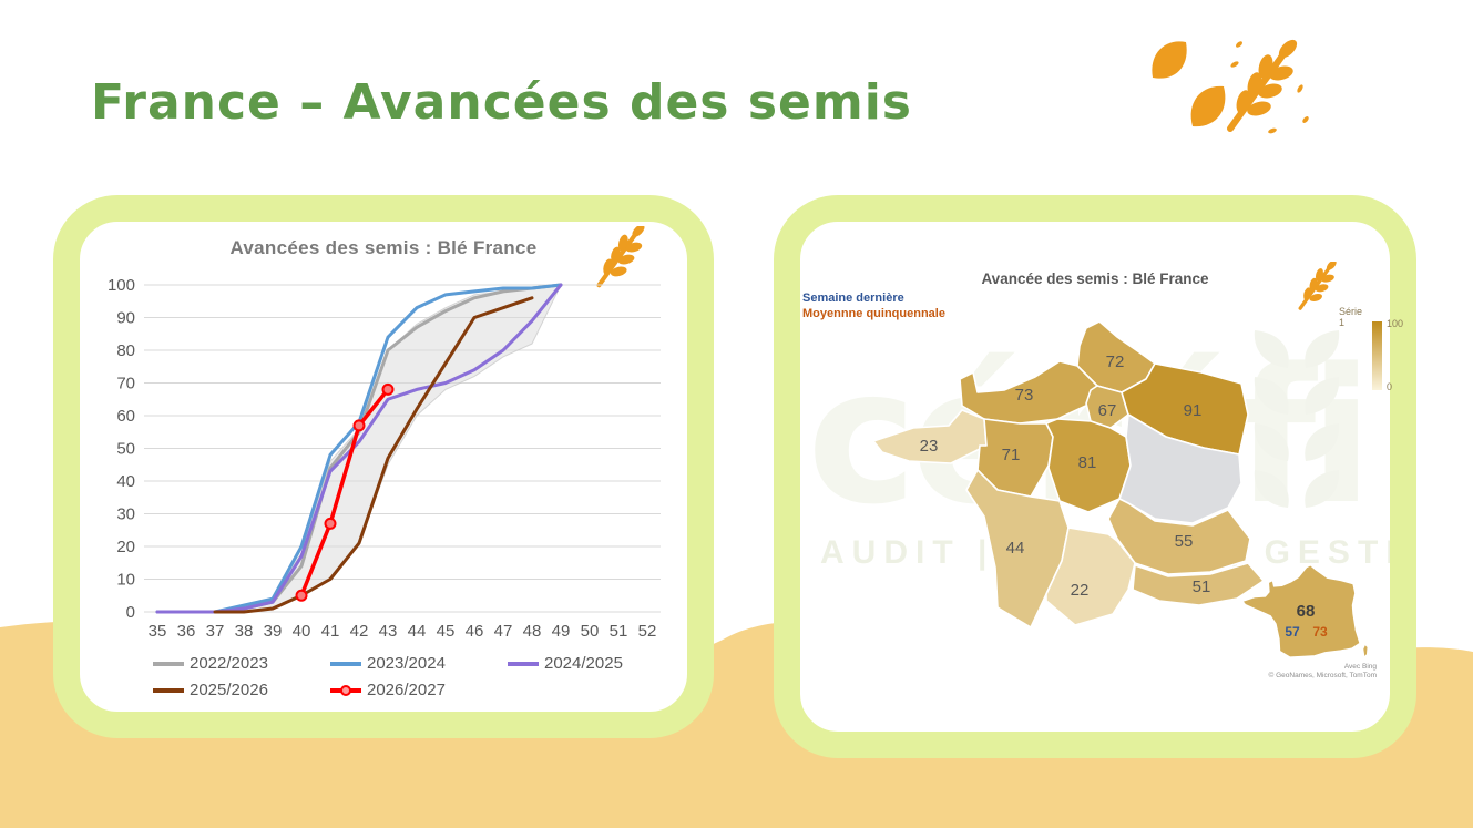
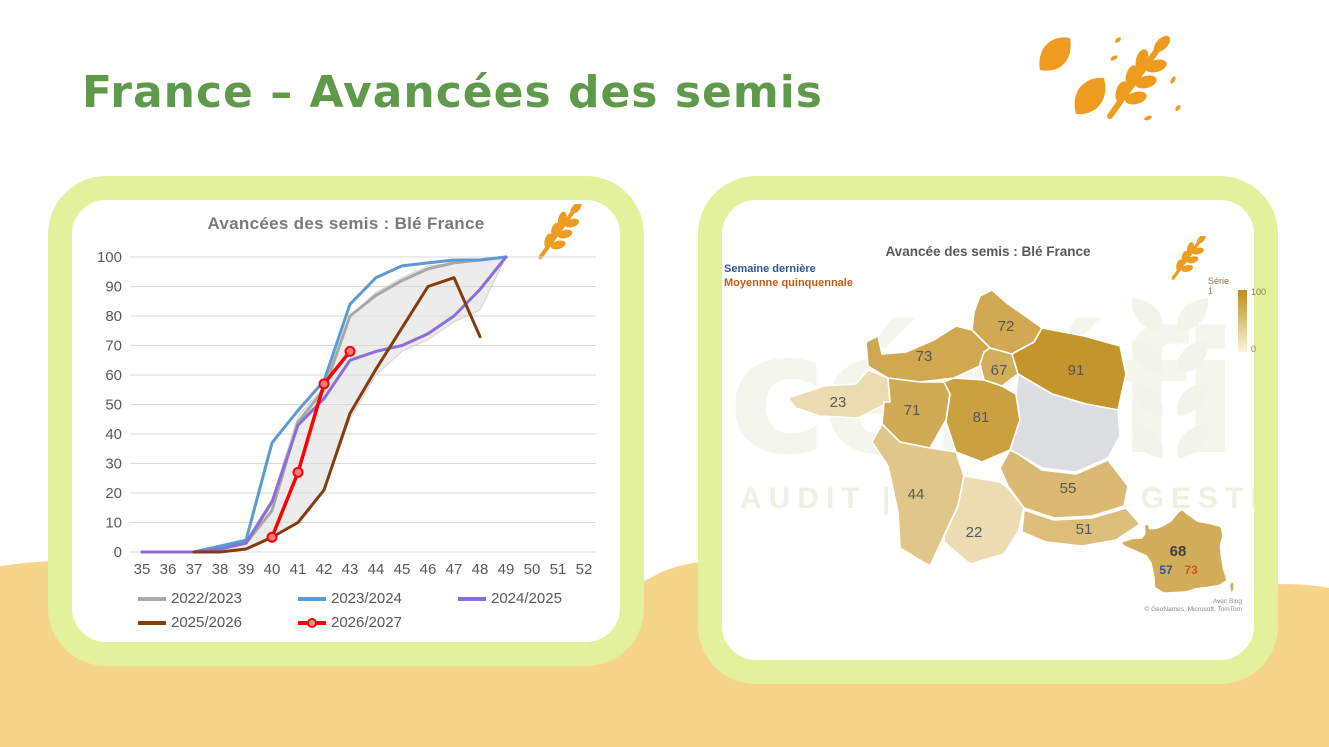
2023/2024/40: 20 -> 37
2025/2026/48: 96 -> 73
